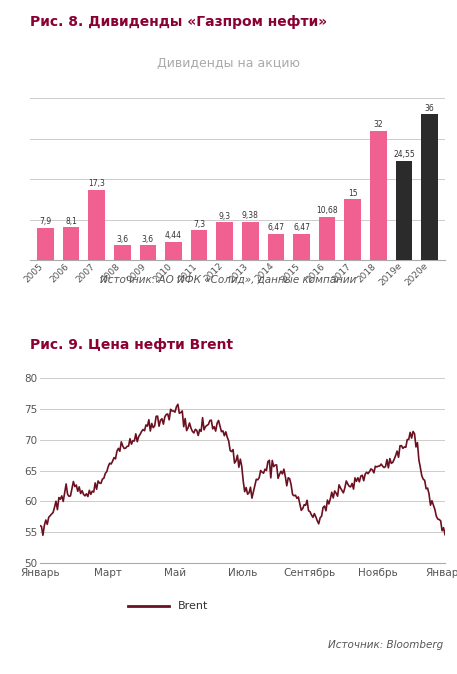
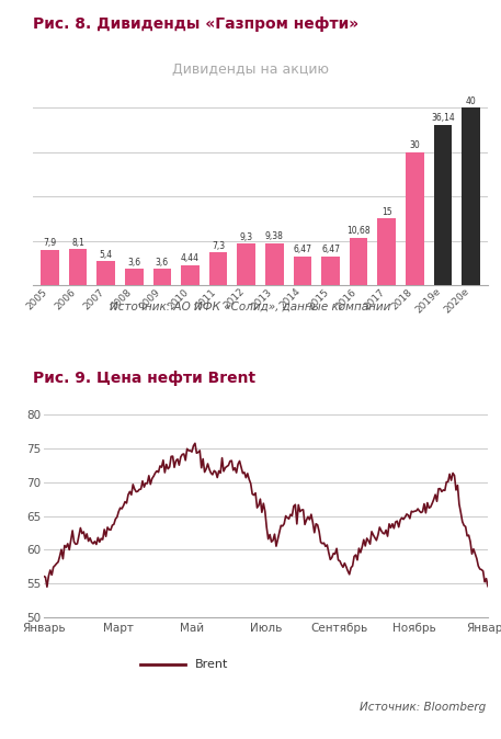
2007: 17,3 -> 5,4
2018: 32 -> 30
2019e: 24,55 -> 36,14
2020e: 36 -> 40
